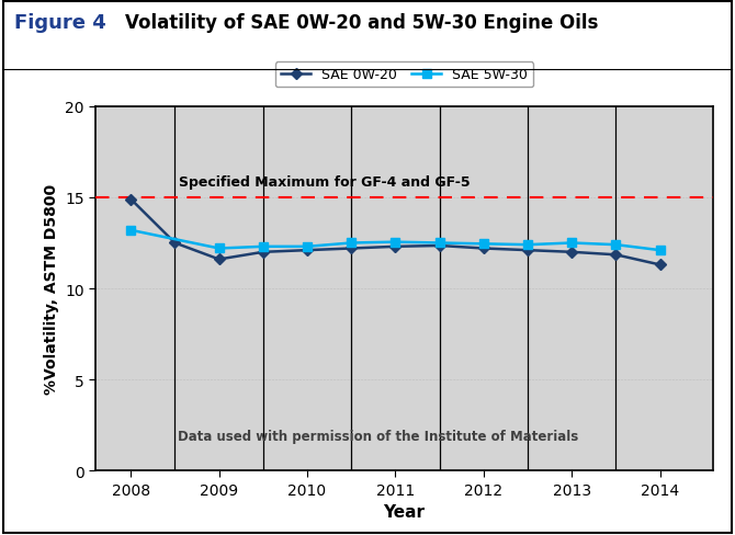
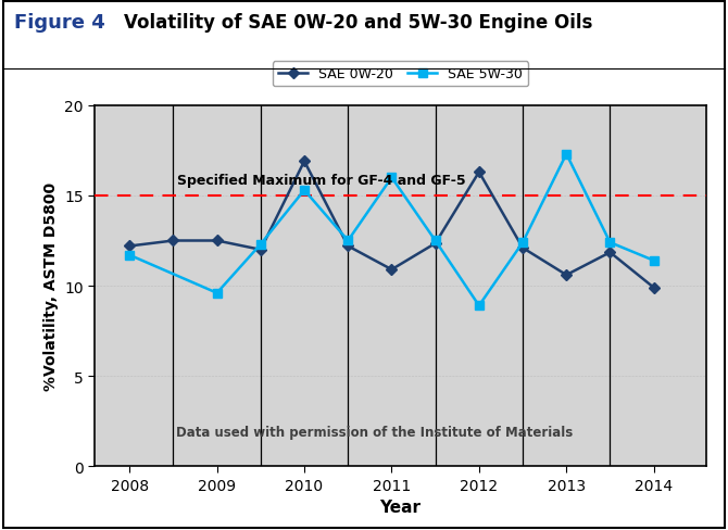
SAE 0W-20/2008: 14.9 -> 12.2
SAE 5W-30/2008: 13.2 -> 11.7
SAE 0W-20/2009: 11.6 -> 12.5
SAE 5W-30/2009: 12.2 -> 9.6
SAE 0W-20/2010: 12.1 -> 16.9
SAE 5W-30/2010: 12.3 -> 15.3
SAE 0W-20/2011: 12.3 -> 10.9
SAE 5W-30/2011: 12.6 -> 16.0
SAE 0W-20/2012: 12.2 -> 16.3
SAE 5W-30/2012: 12.4 -> 8.9
SAE 0W-20/2013: 12.0 -> 10.6
SAE 5W-30/2013: 12.5 -> 17.3
SAE 0W-20/2014: 11.3 -> 9.9
SAE 5W-30/2014: 12.1 -> 11.4
